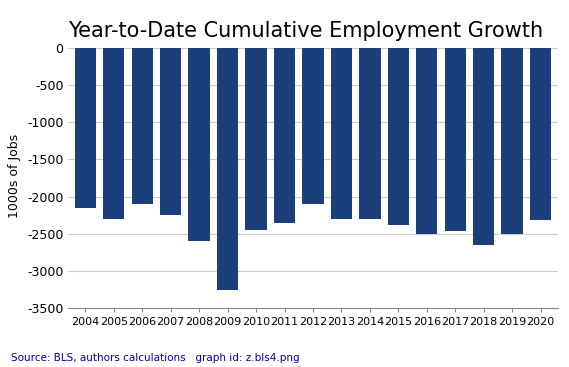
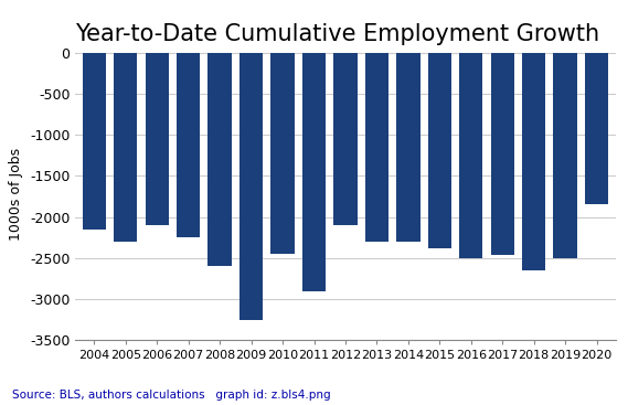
2011: -2350 -> -2900
2020: -2320 -> -1840
